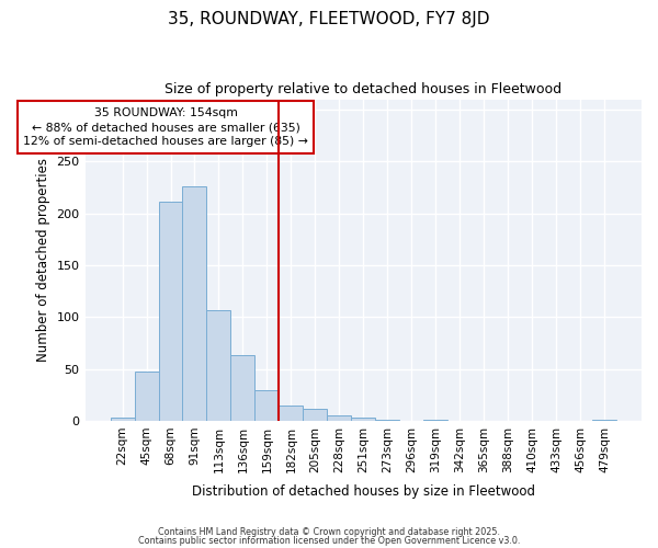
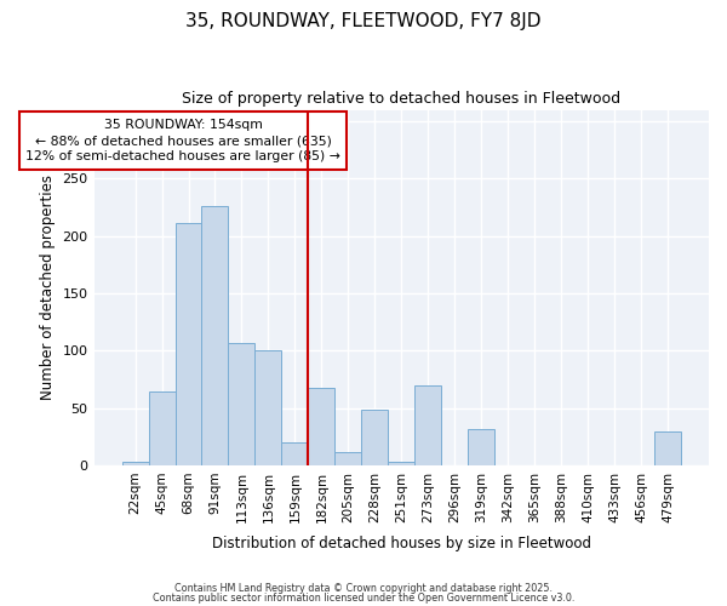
45sqm: 47 -> 64
136sqm: 63 -> 100
159sqm: 30 -> 20
182sqm: 15 -> 68
228sqm: 5 -> 48
273sqm: 1 -> 70
319sqm: 1 -> 32
479sqm: 1 -> 30
